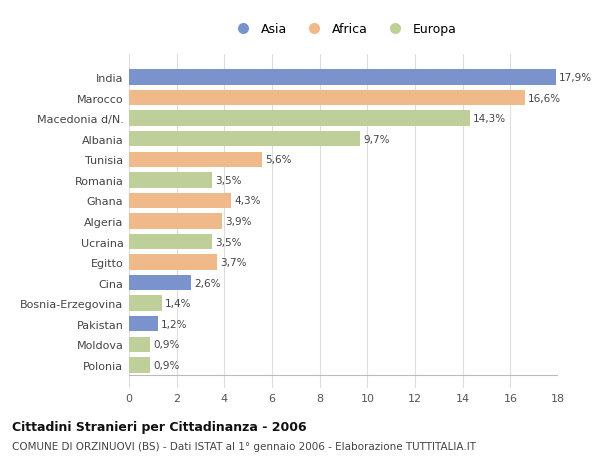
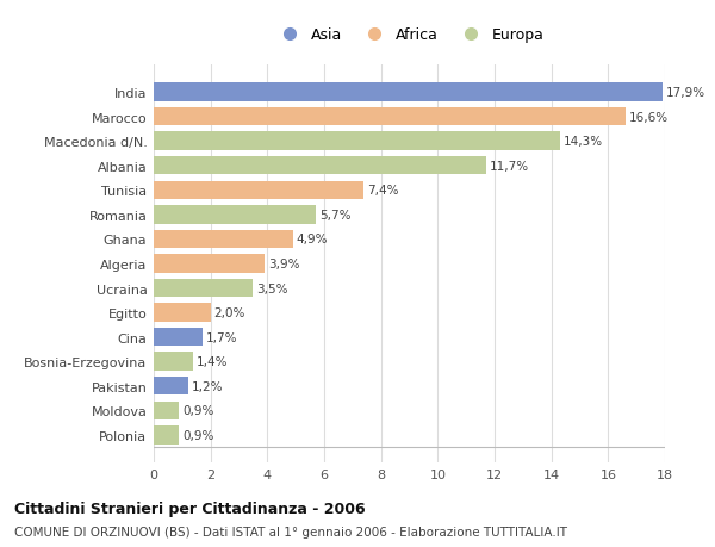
Albania: 9,7% -> 11,7%
Tunisia: 5,6% -> 7,4%
Romania: 3,5% -> 5,7%
Ghana: 4,3% -> 4,9%
Egitto: 3,7% -> 2,0%
Cina: 2,6% -> 1,7%
